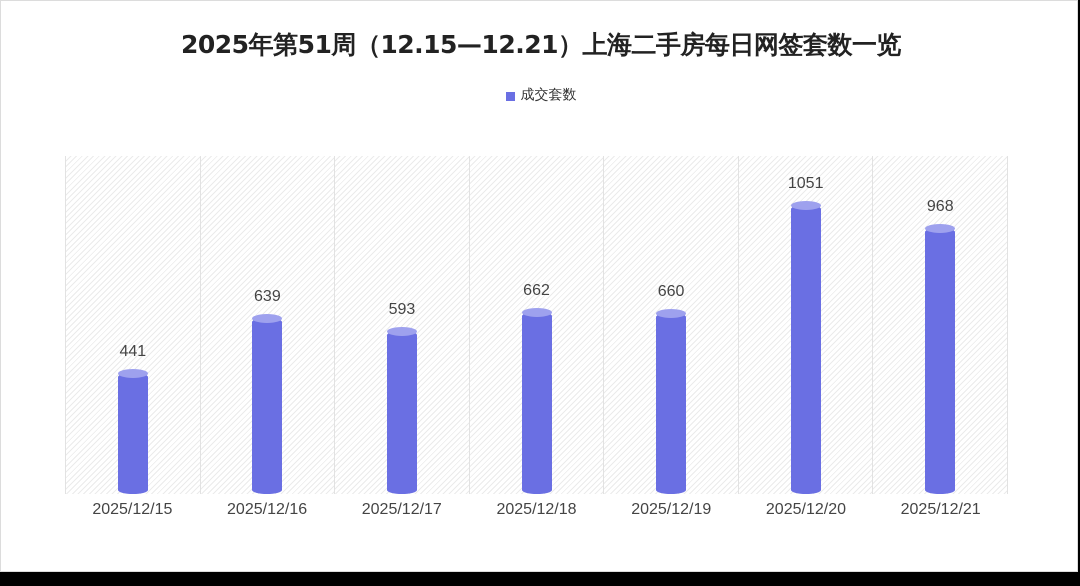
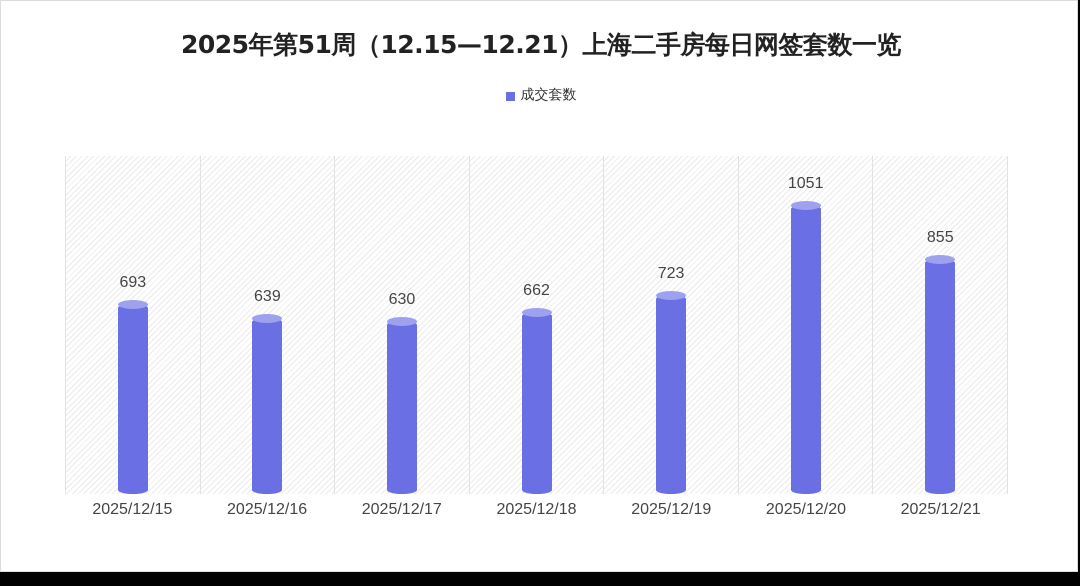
2025/12/15: 441 -> 693
2025/12/17: 593 -> 630
2025/12/19: 660 -> 723
2025/12/21: 968 -> 855
